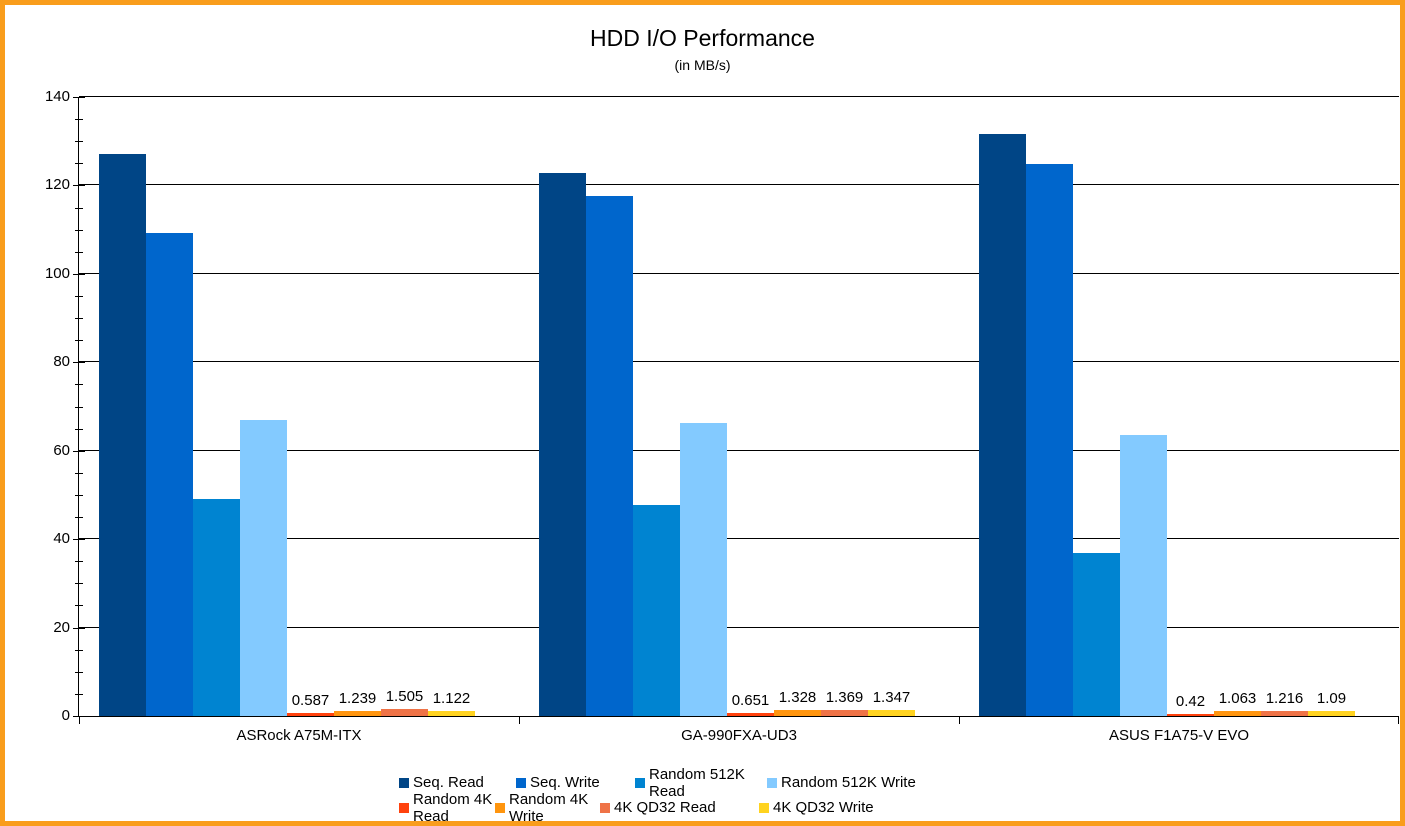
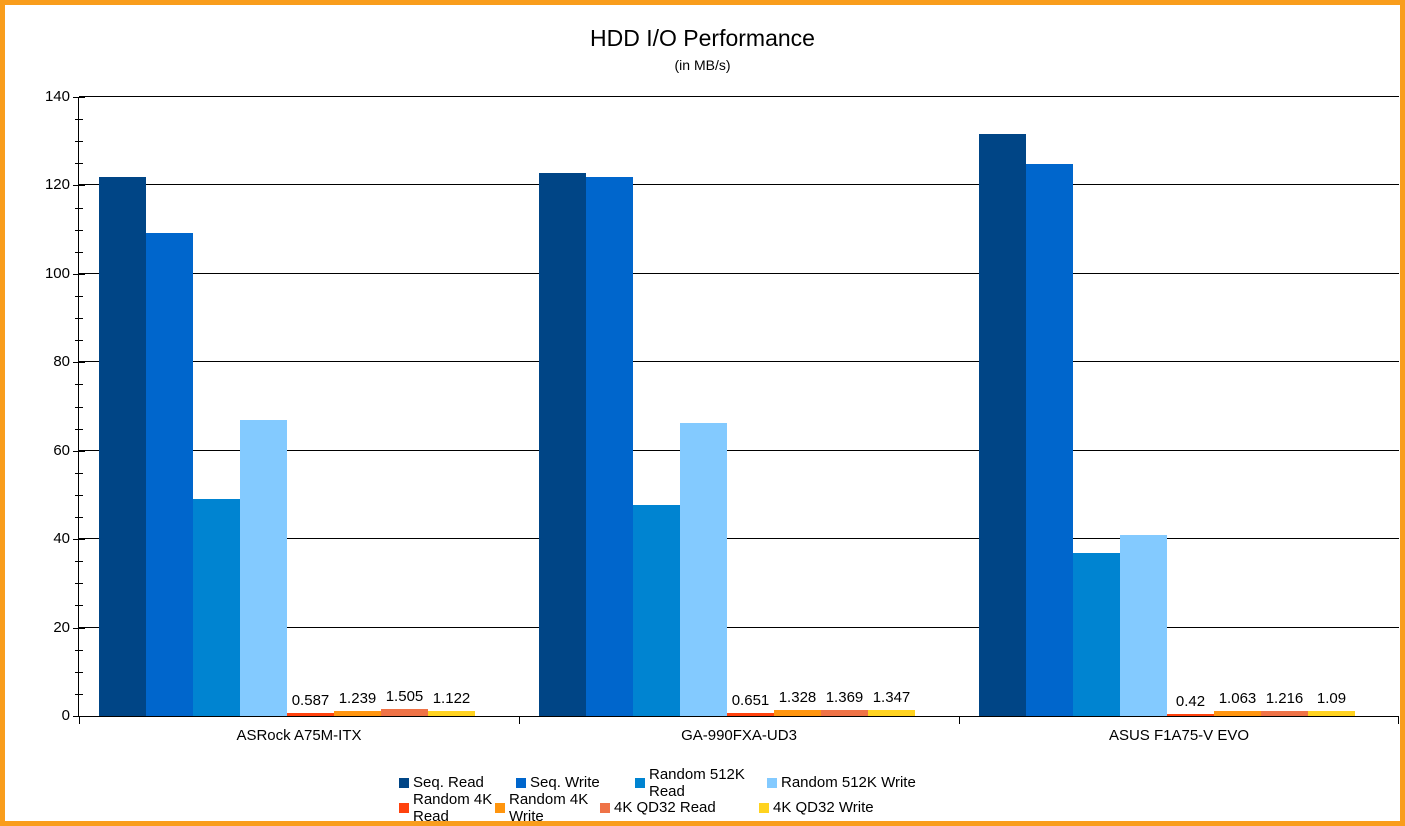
Seq. Read/ASRock A75M-ITX: 127 -> 122
Seq. Write/GA-990FXA-UD3: 118 -> 122
Random 512K Write/ASUS F1A75-V EVO: 64 -> 41
